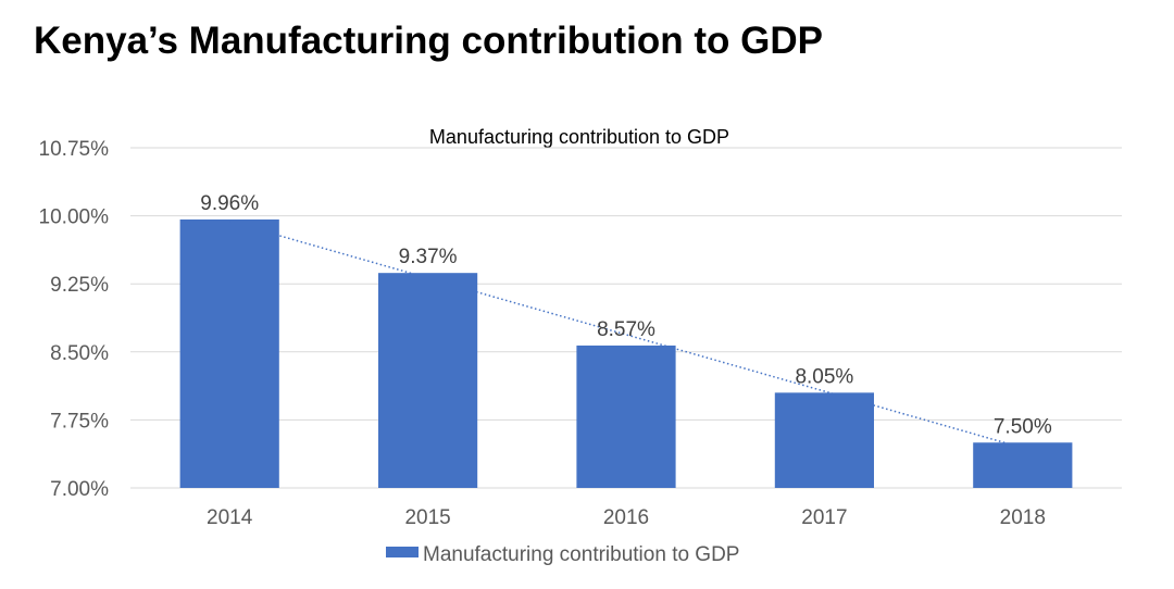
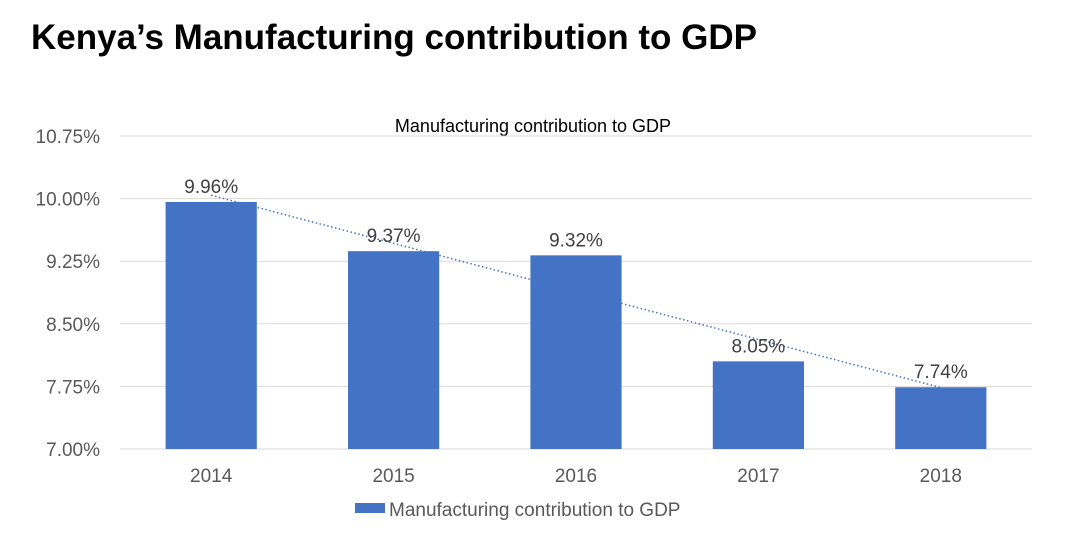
2016: 8.57% -> 9.32%
2018: 7.50% -> 7.74%
